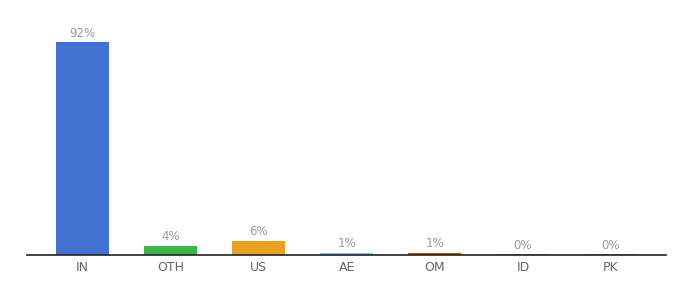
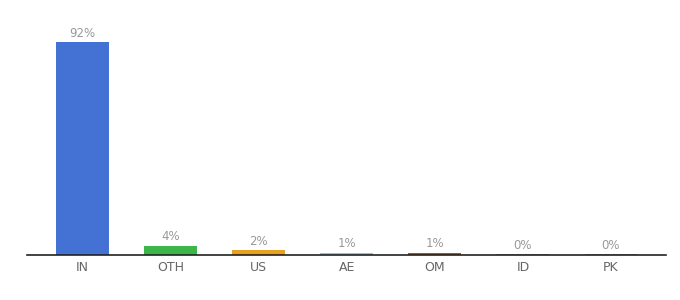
US: 6% -> 2%
